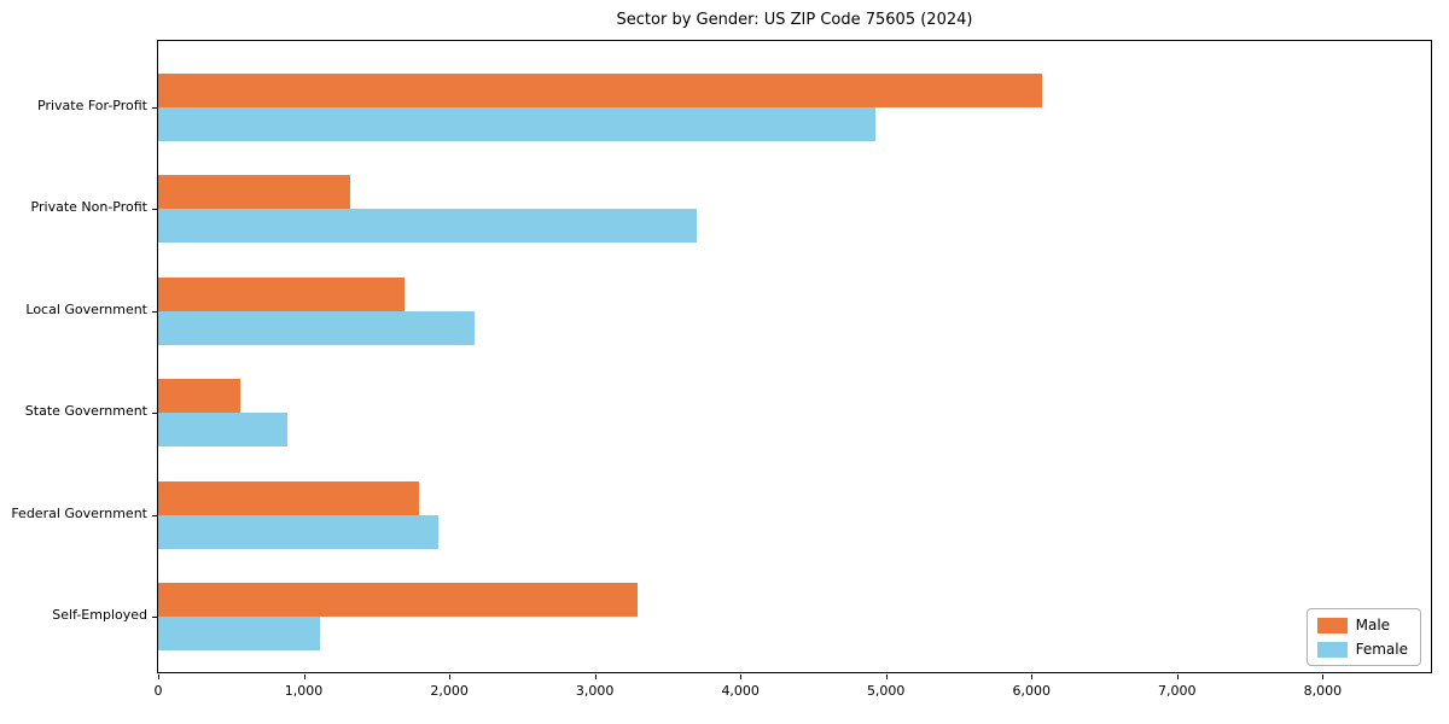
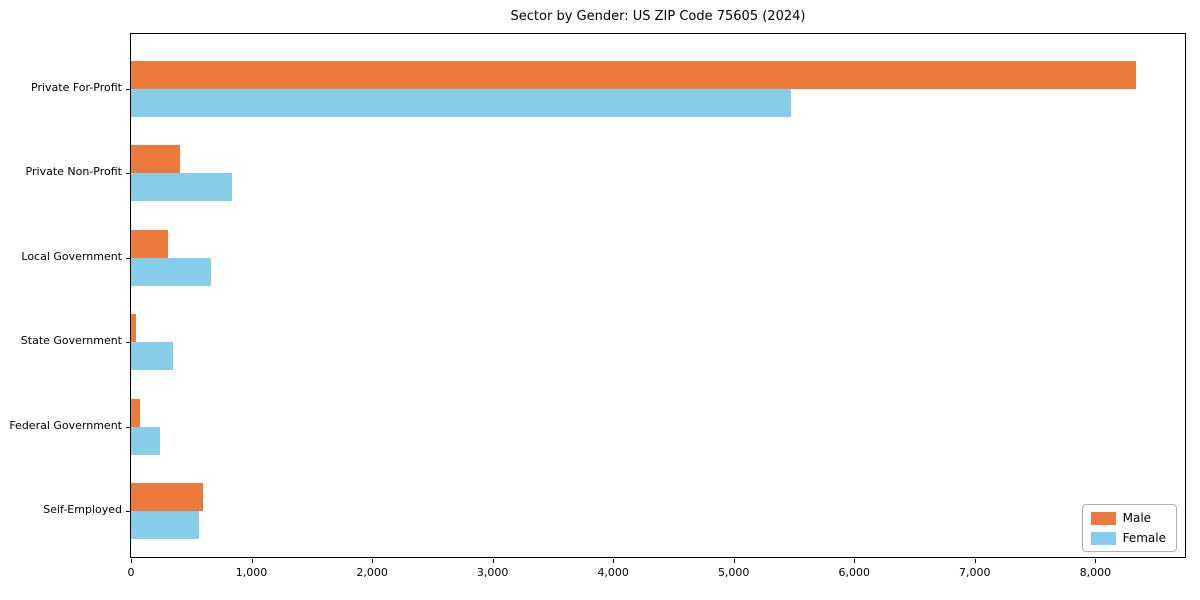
Male/Private For-Profit: 6070 -> 8340
Female/Private For-Profit: 4930 -> 5480
Male/Private Non-Profit: 1320 -> 410
Female/Private Non-Profit: 3700 -> 840
Male/Local Government: 1690 -> 300
Female/Local Government: 2170 -> 660
Male/State Government: 560 -> 40
Female/State Government: 890 -> 350
Male/Federal Government: 1790 -> 80
Female/Federal Government: 1920 -> 240
Male/Self-Employed: 3290 -> 600
Female/Self-Employed: 1110 -> 560
